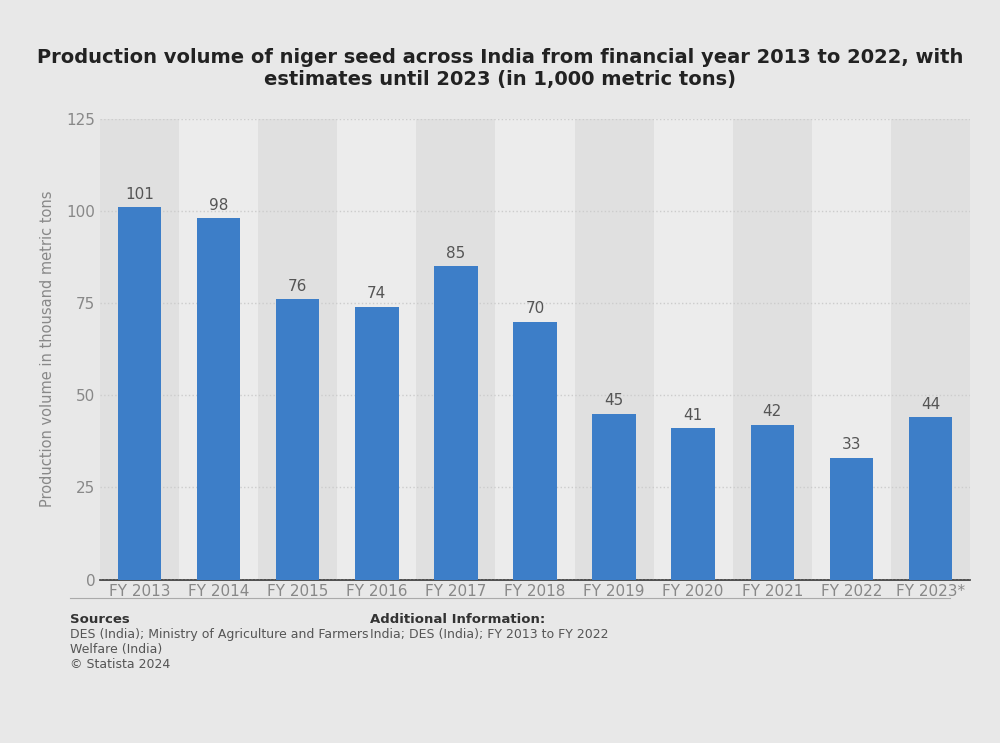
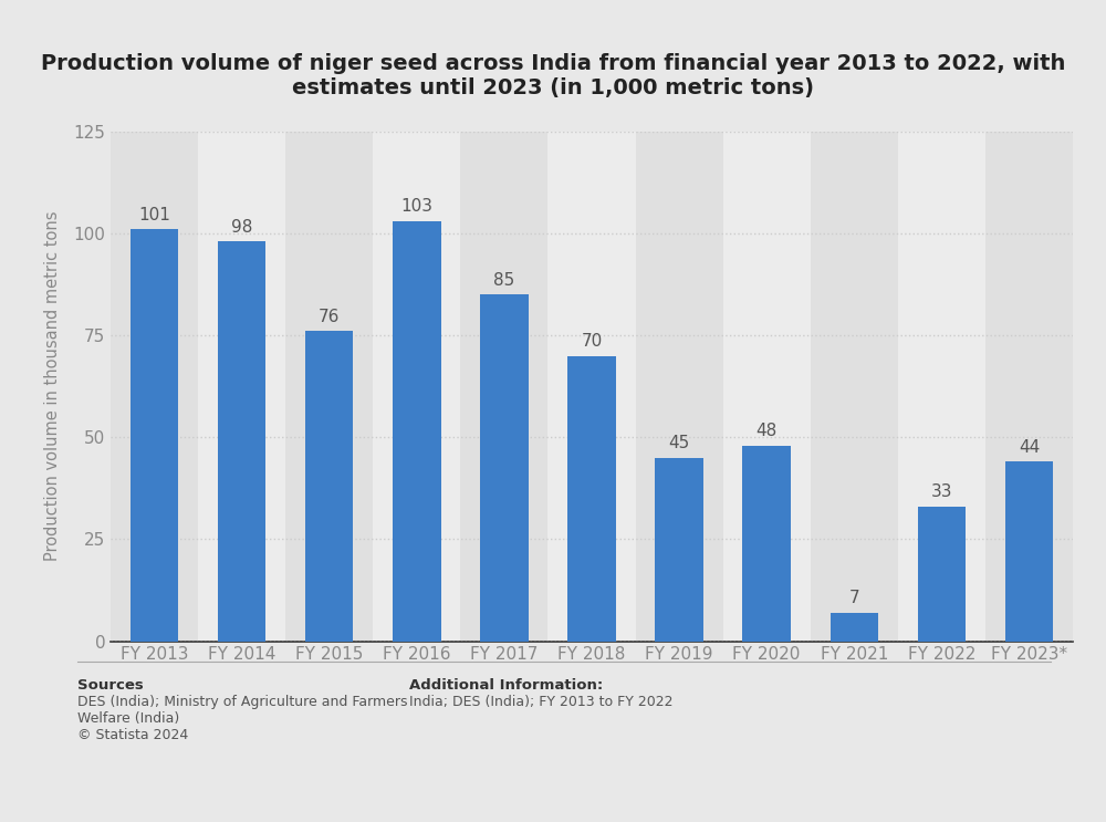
FY 2016: 74 -> 103
FY 2020: 41 -> 48
FY 2021: 42 -> 7
